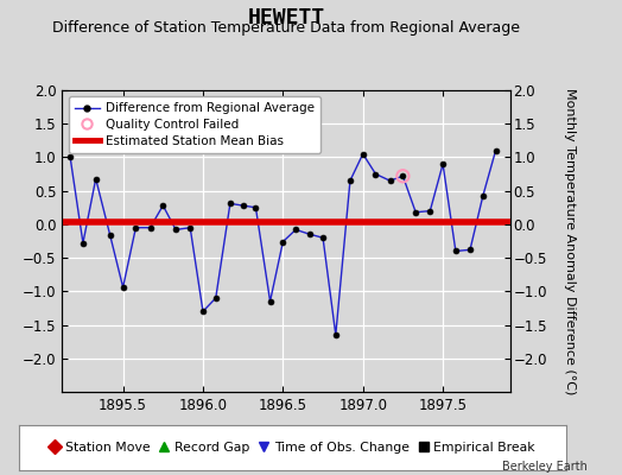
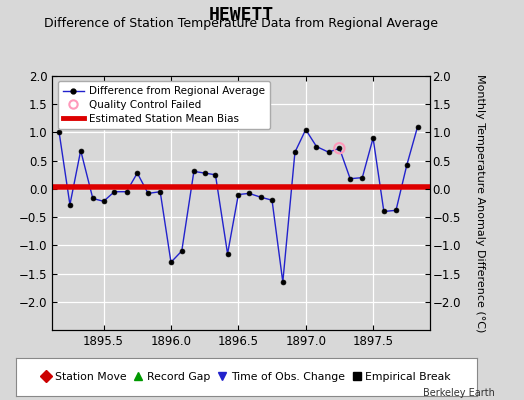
Difference from Regional Average/1895.5: -0.94 -> -0.22
Difference from Regional Average/1896.5: -0.26 -> -0.10
